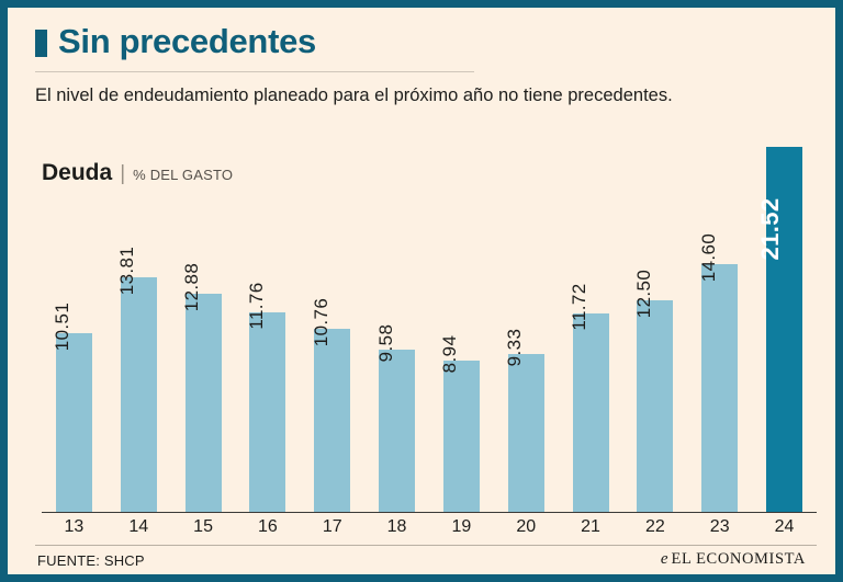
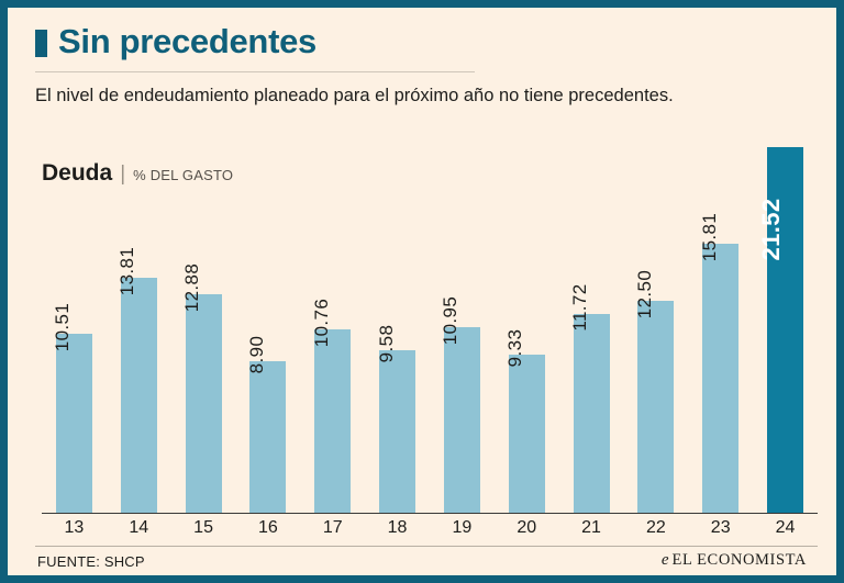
16: 11.76 -> 8.90
19: 8.94 -> 10.95
23: 14.60 -> 15.81
